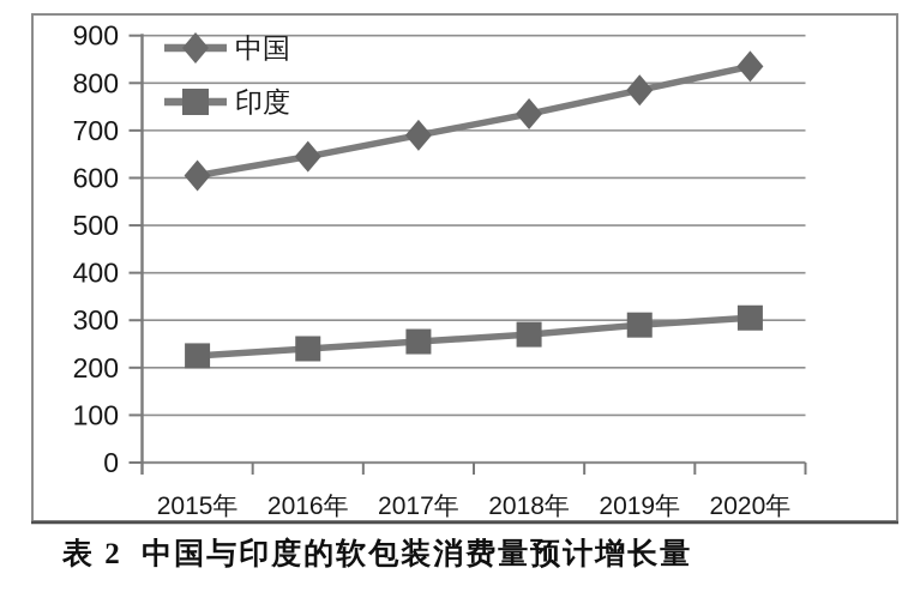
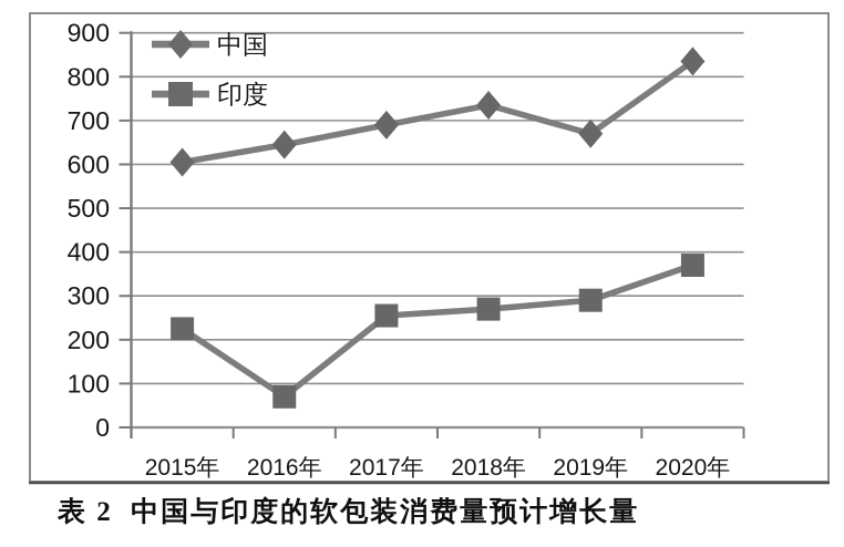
印度/2016年: 240 -> 70
中国/2019年: 780 -> 670
印度/2020年: 300 -> 370
